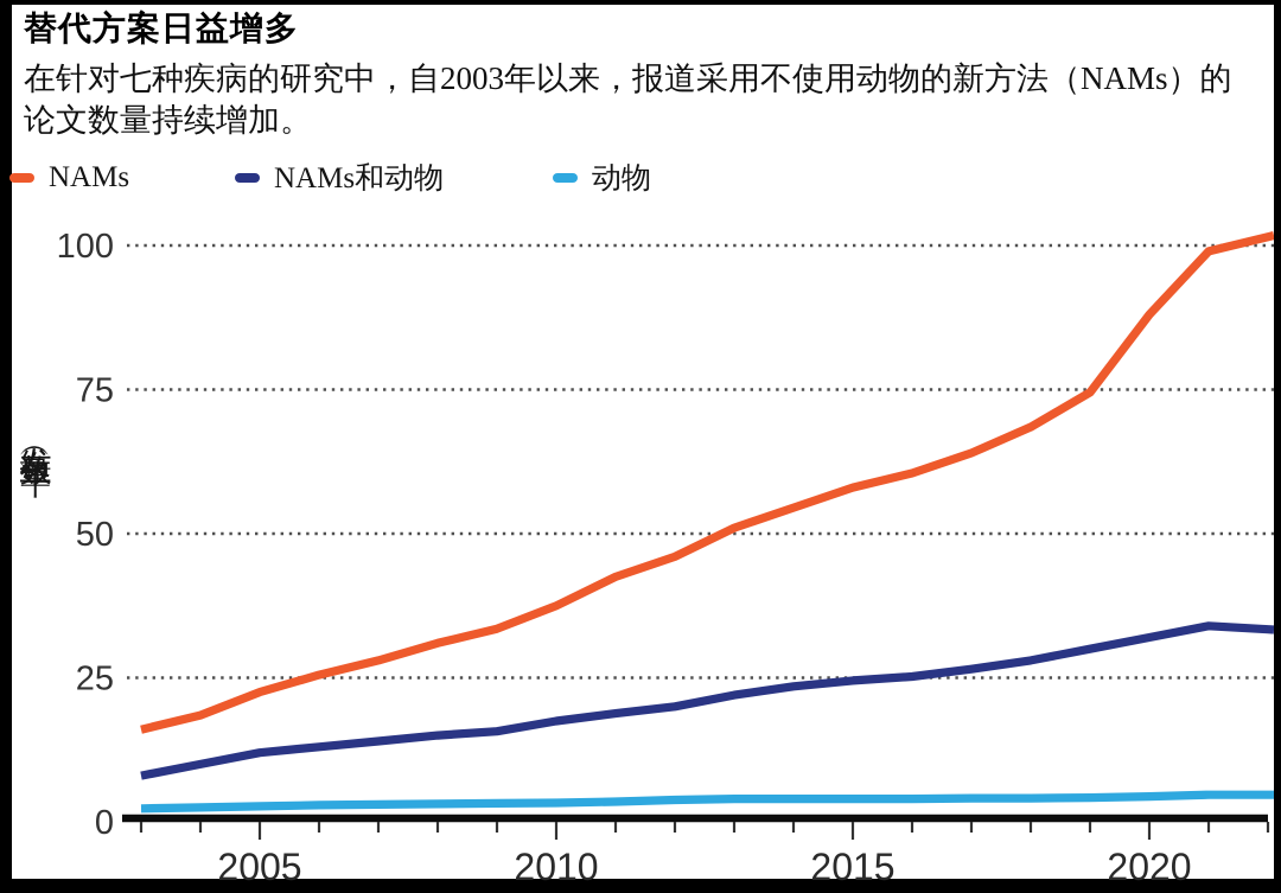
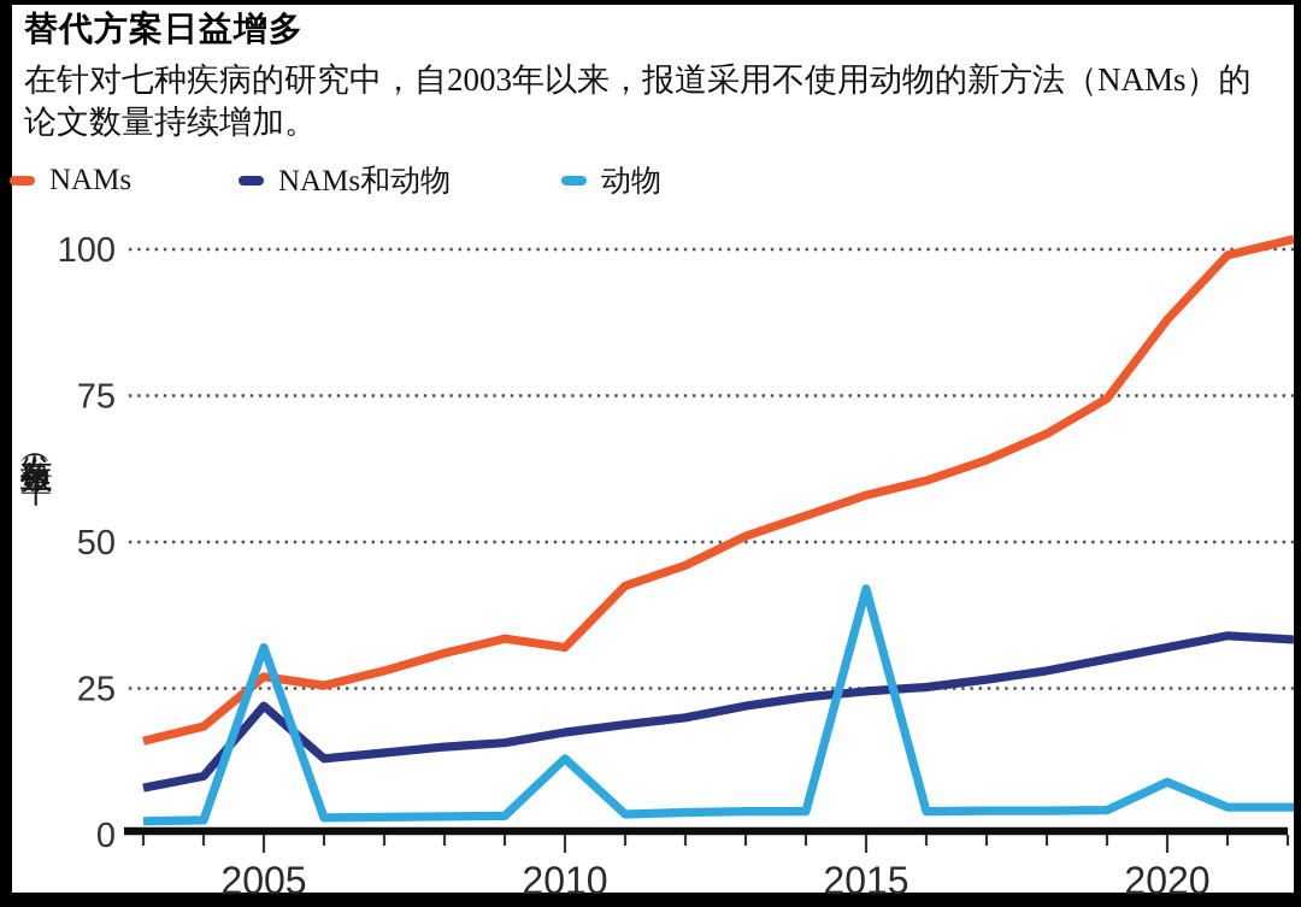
NAMs/2005: 22 -> 27
NAMs和动物/2005: 12 -> 22
动物/2005: 3 -> 32
NAMs/2010: 38 -> 32
动物/2010: 3 -> 13
动物/2015: 4 -> 42
动物/2020: 4 -> 9
